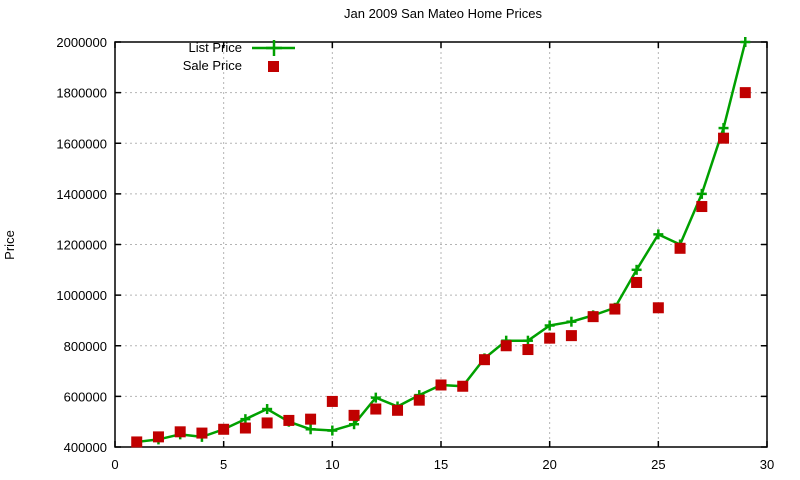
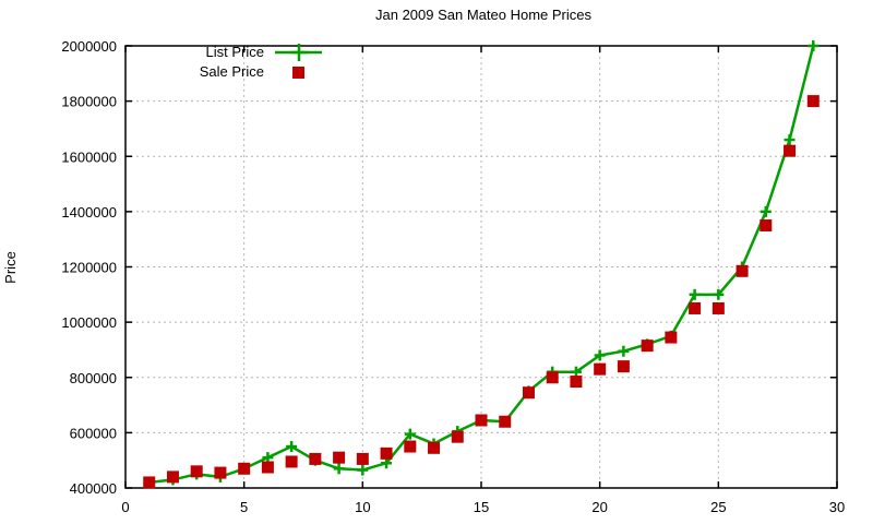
Sale Price/10: 580000 -> 500000
List Price/25: 1240000 -> 1100000
Sale Price/25: 950000 -> 1050000
